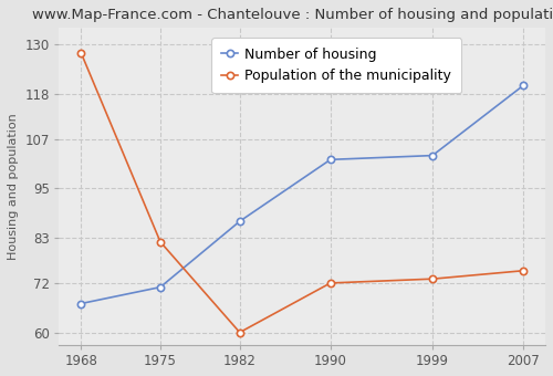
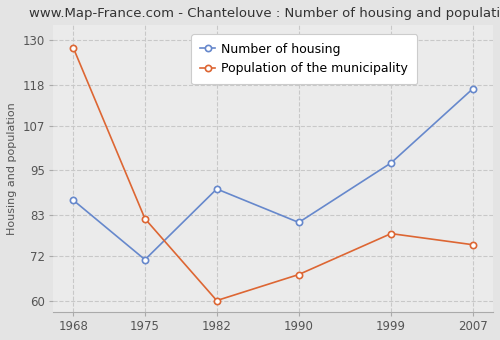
Number of housing/1968: 67 -> 87
Number of housing/1982: 87 -> 90
Number of housing/1990: 102 -> 81
Population of the municipality/1990: 72 -> 67
Number of housing/1999: 103 -> 97
Population of the municipality/1999: 73 -> 78
Number of housing/2007: 120 -> 117
